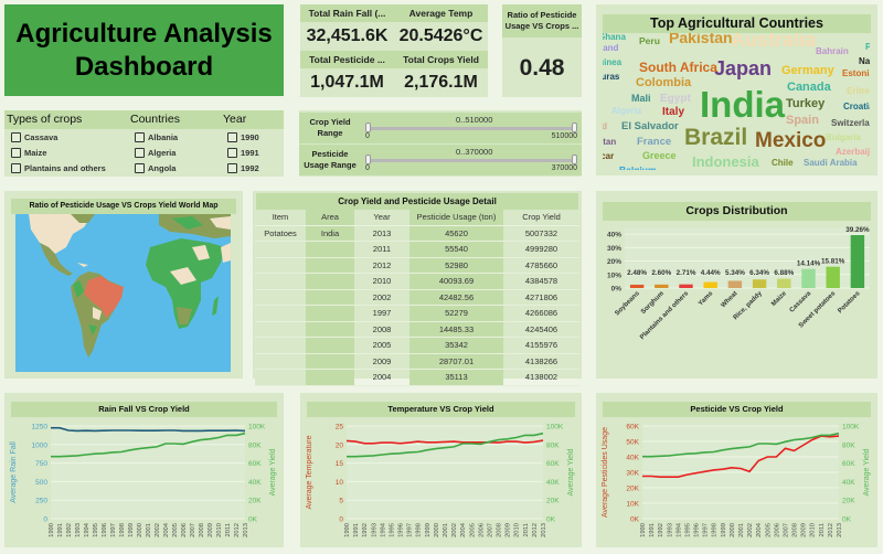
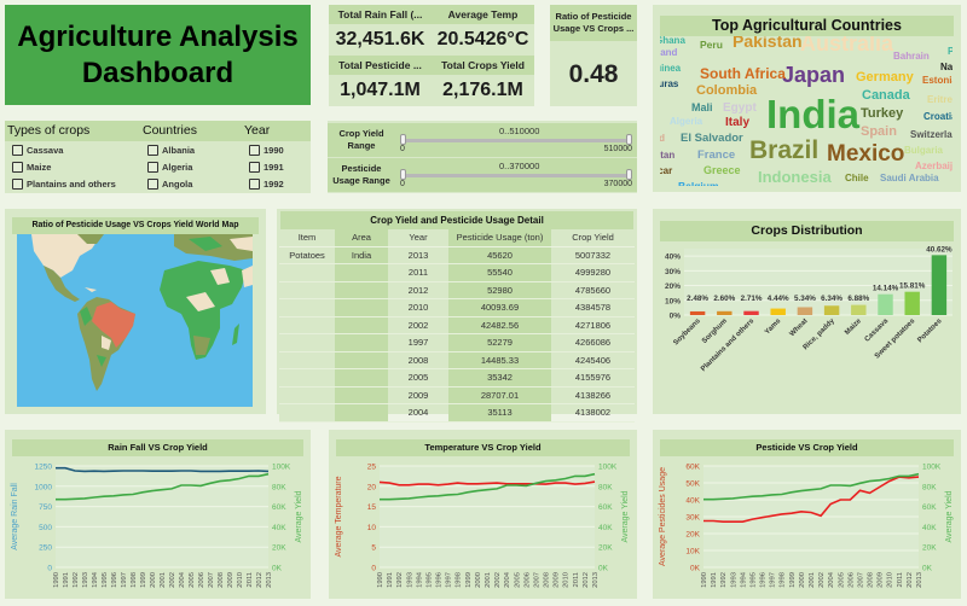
Crops Distribution/Potatoes: 39.26% -> 40.62%
